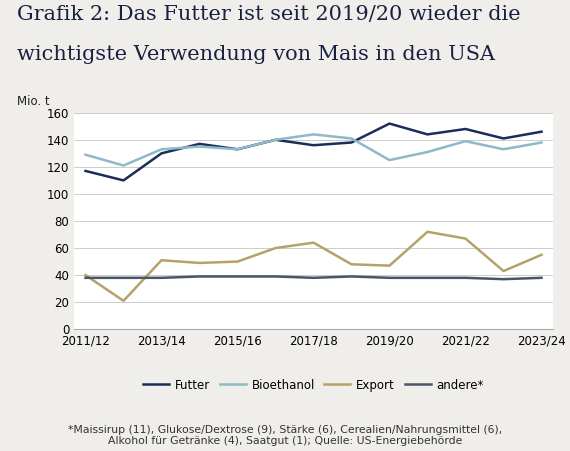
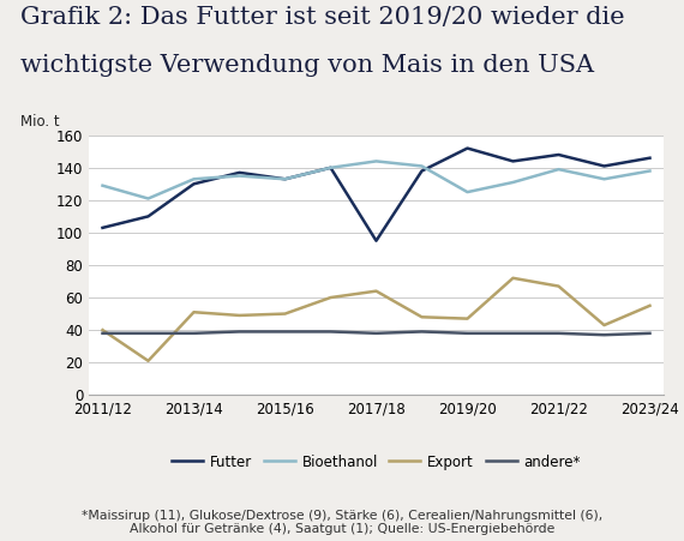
Futter/2011/12: 117 -> 103
Futter/2017/18: 136 -> 95
